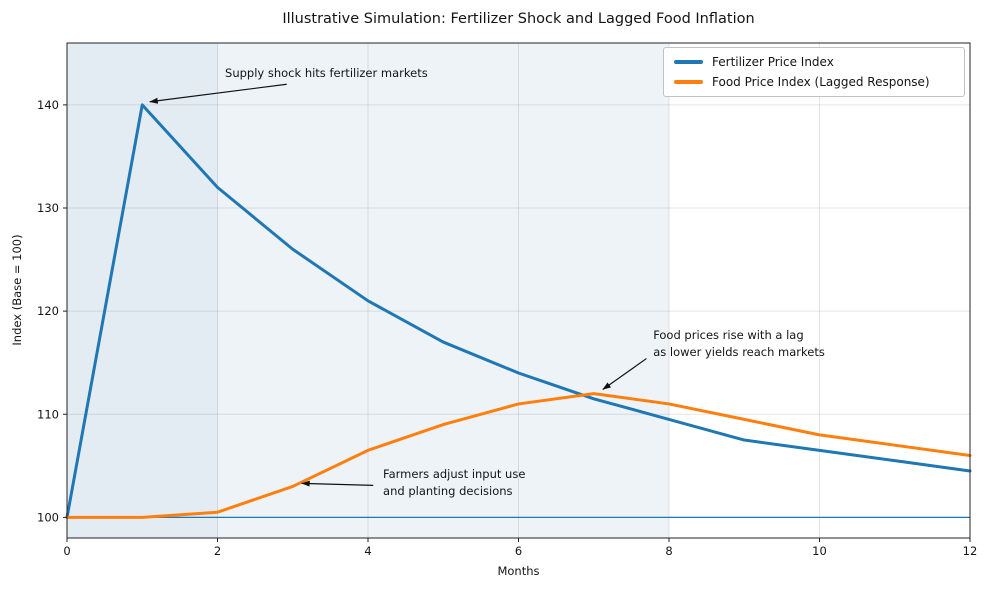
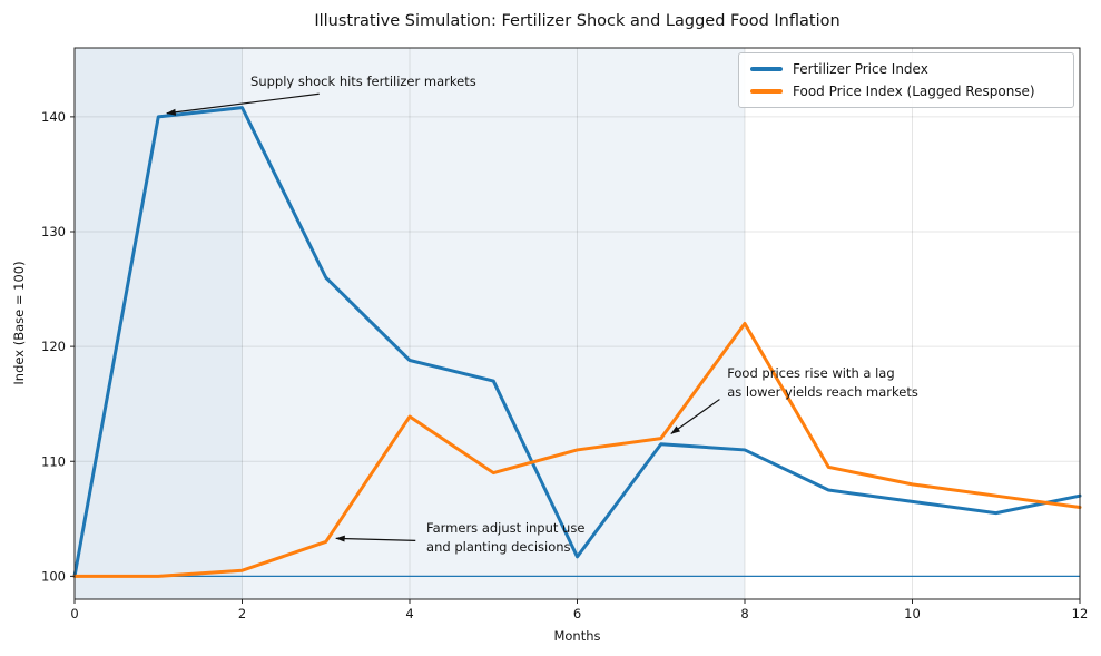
Fertilizer Price Index/2: 132.0 -> 140.8
Fertilizer Price Index/4: 121.0 -> 118.8
Food Price Index (Lagged Response)/4: 106.5 -> 113.9
Fertilizer Price Index/6: 114.0 -> 101.7
Fertilizer Price Index/8: 109.5 -> 111.0
Food Price Index (Lagged Response)/8: 111.0 -> 122.0
Fertilizer Price Index/12: 104.5 -> 107.0
